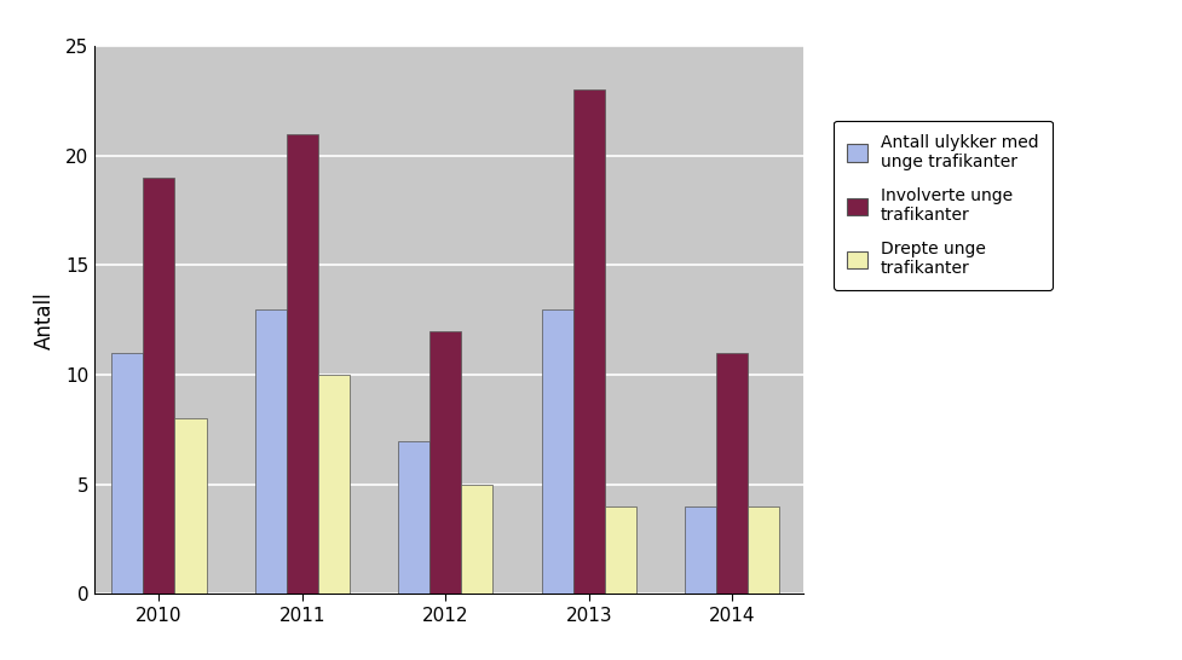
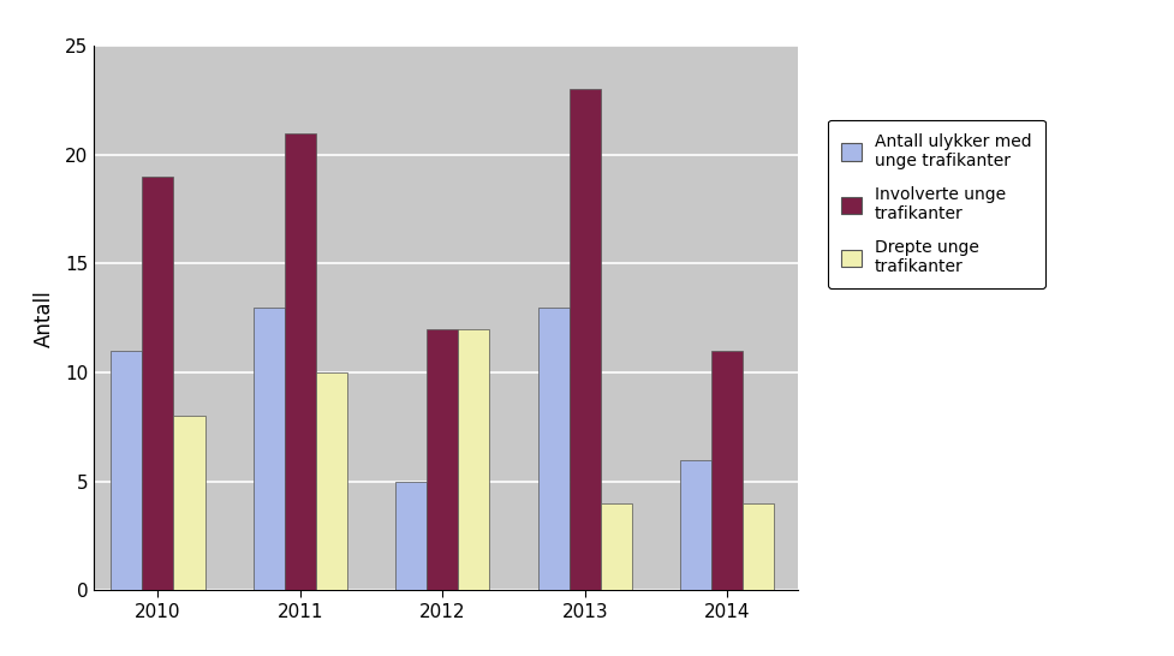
Antall ulykker med unge trafikanter/2012: 7 -> 5
Drepte unge trafikanter/2012: 5 -> 12
Antall ulykker med unge trafikanter/2014: 4 -> 6
